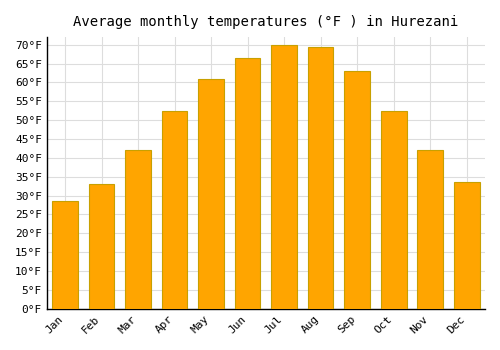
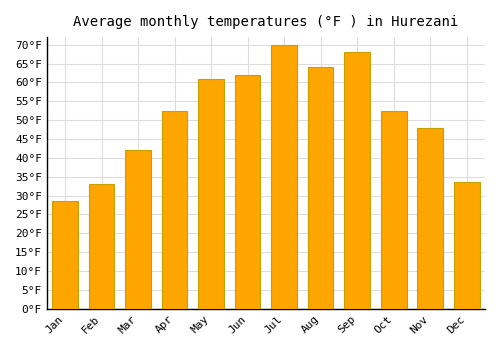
Jun: 66.5°F -> 62.0°F
Aug: 69.5°F -> 64.0°F
Sep: 63.0°F -> 68.0°F
Nov: 42.0°F -> 48.0°F
